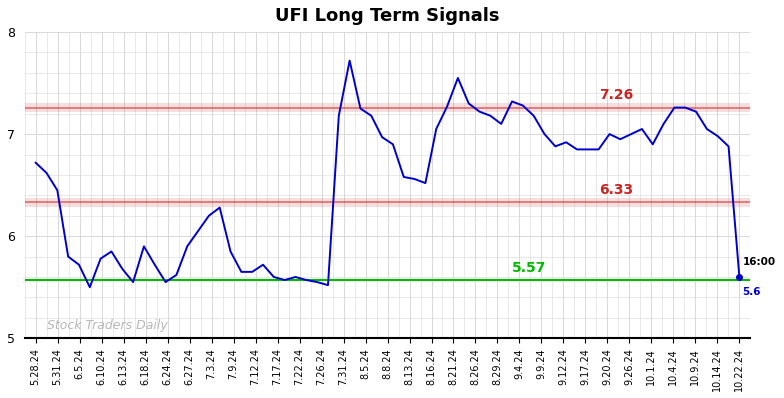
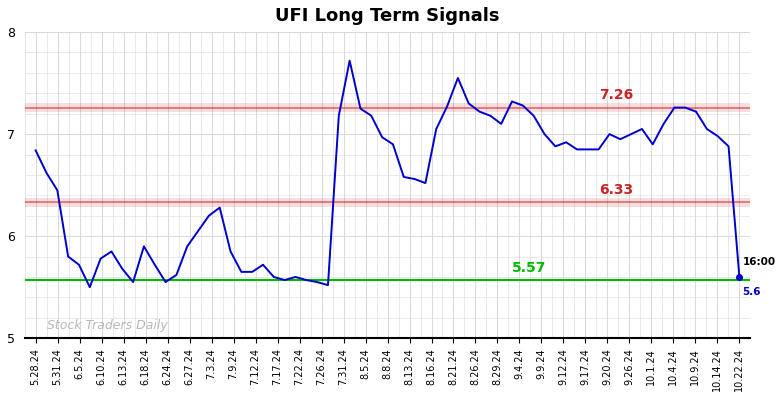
5.28.24: 6.72 -> 6.84
